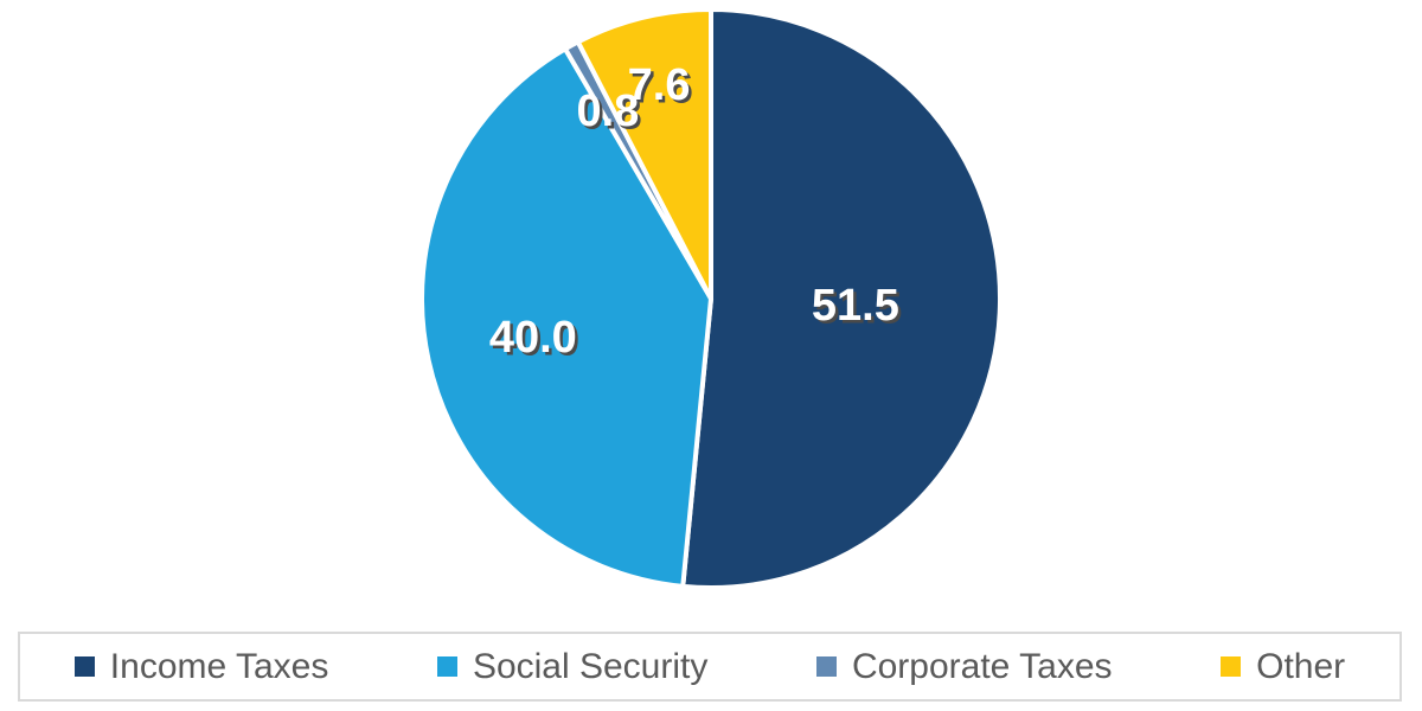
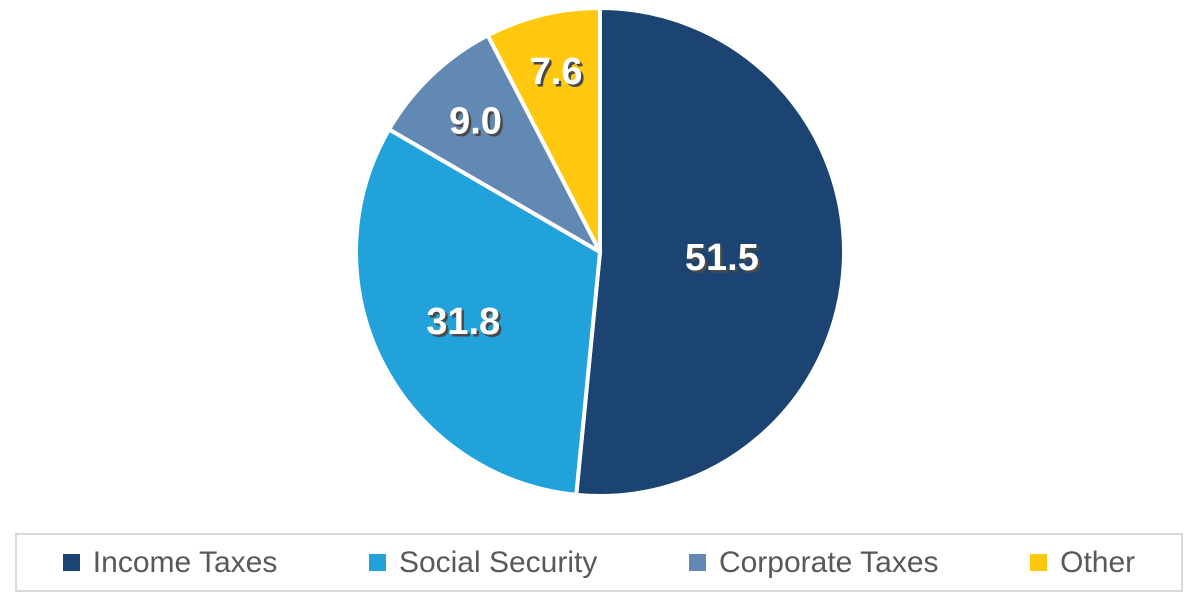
Social Security: 40.0 -> 31.8
Corporate Taxes: 0.8 -> 9.0
